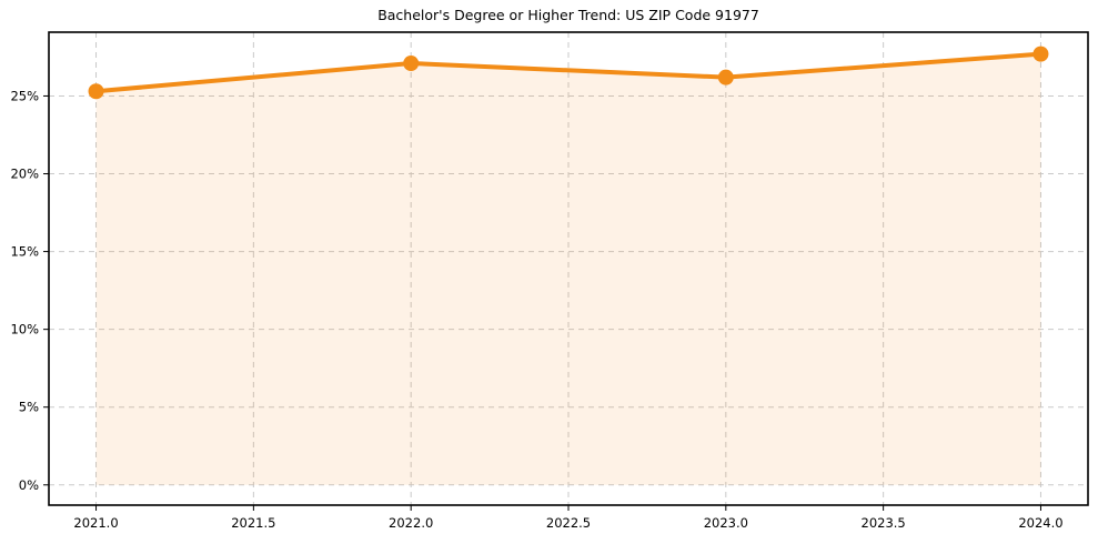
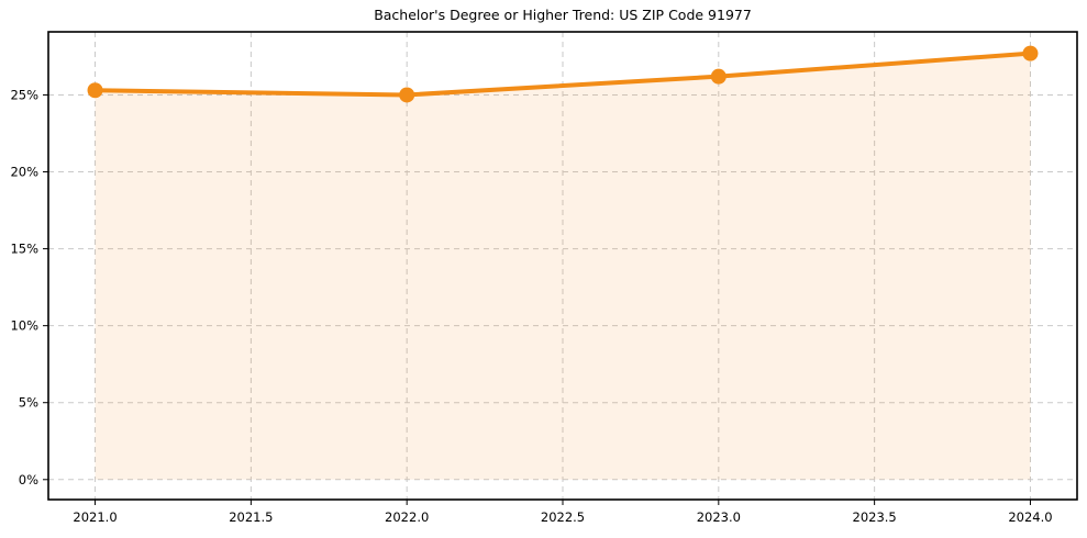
2022.0: 27.1% -> 25.0%
